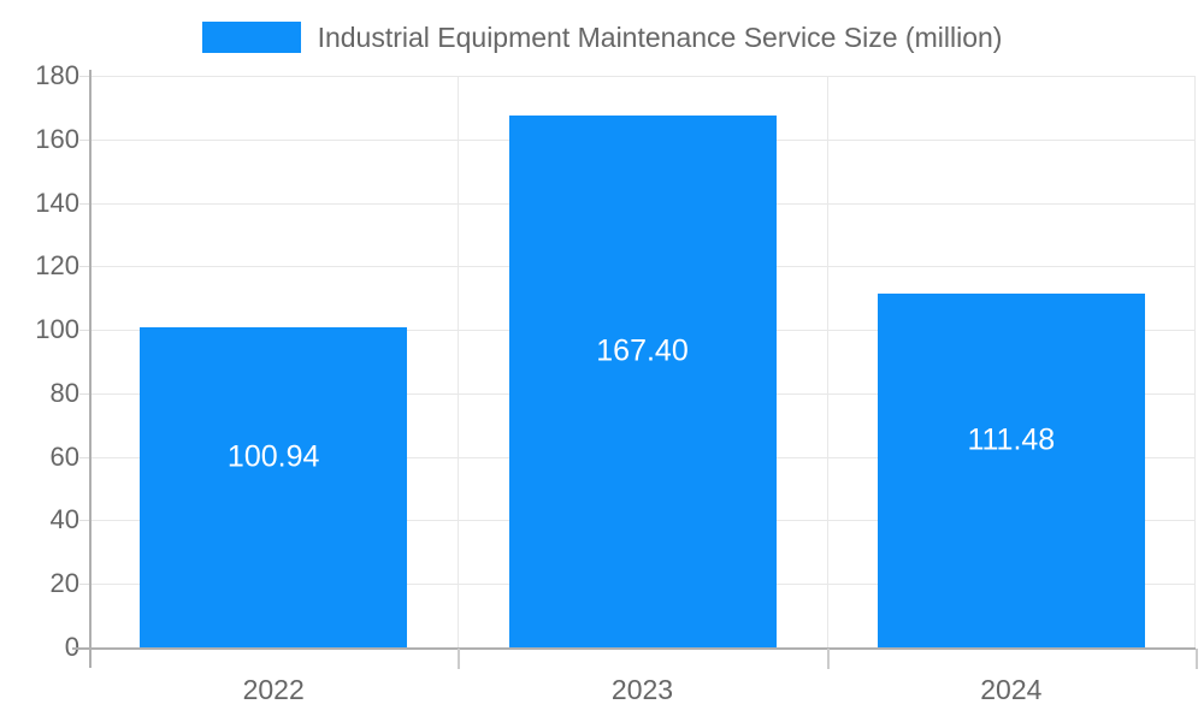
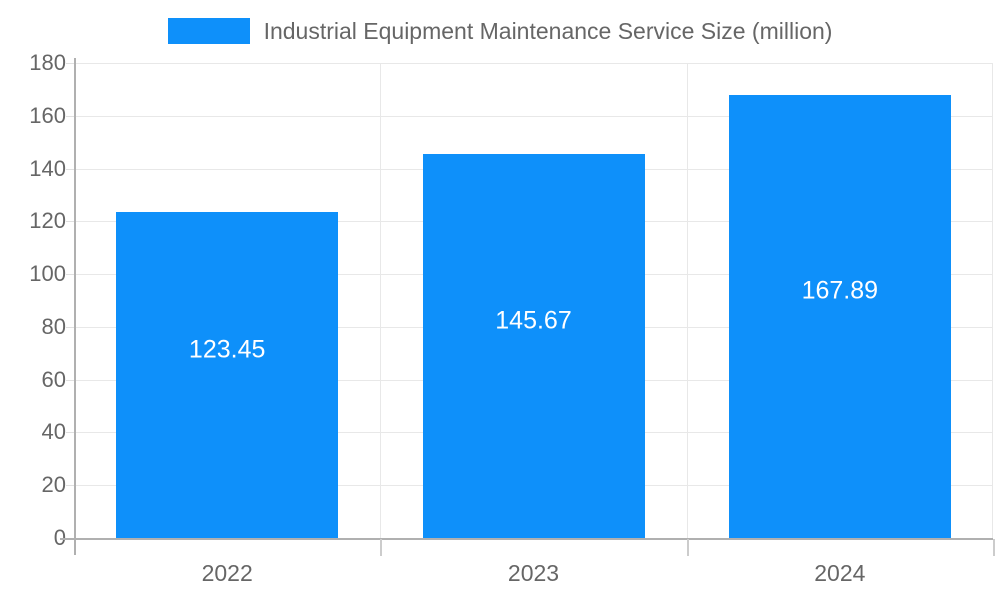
2022: 100.94 -> 123.45
2023: 167.40 -> 145.67
2024: 111.48 -> 167.89
